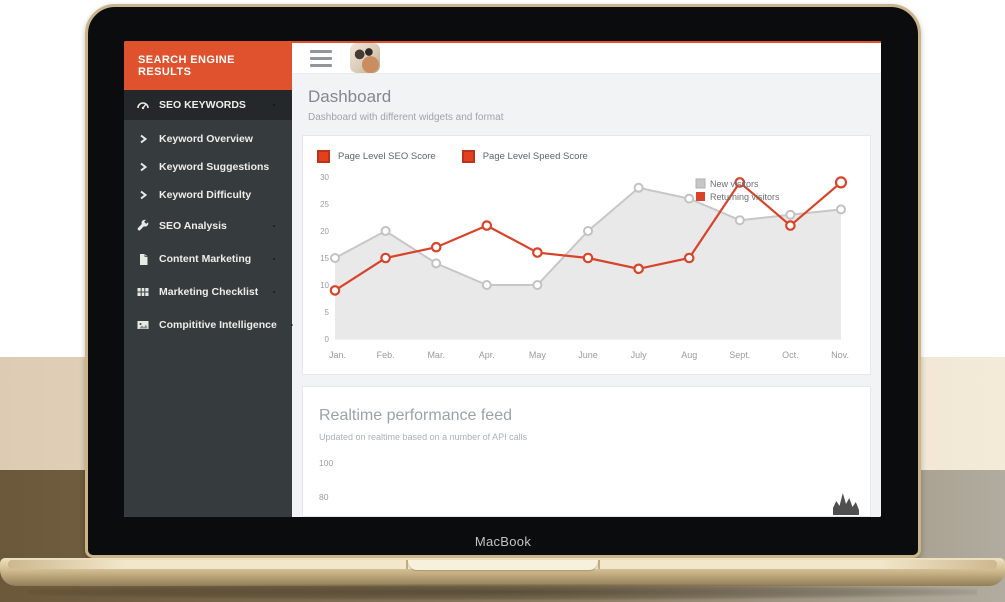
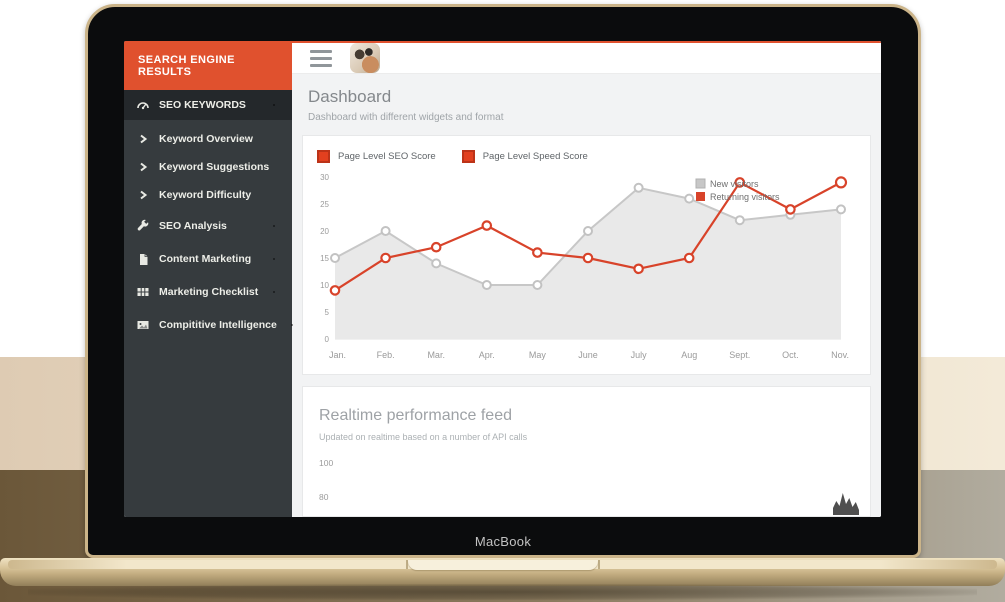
Returning visitors/Oct.: 21 -> 24
